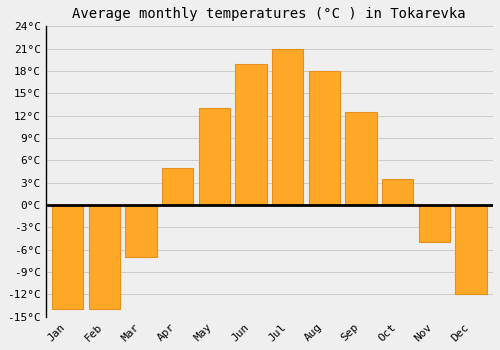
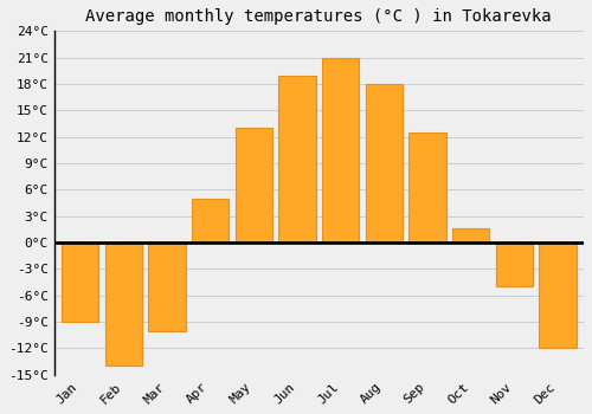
Jan: -14.0°C -> -9.0°C
Mar: -7.0°C -> -10.0°C
Oct: 3.5°C -> 1.6°C
